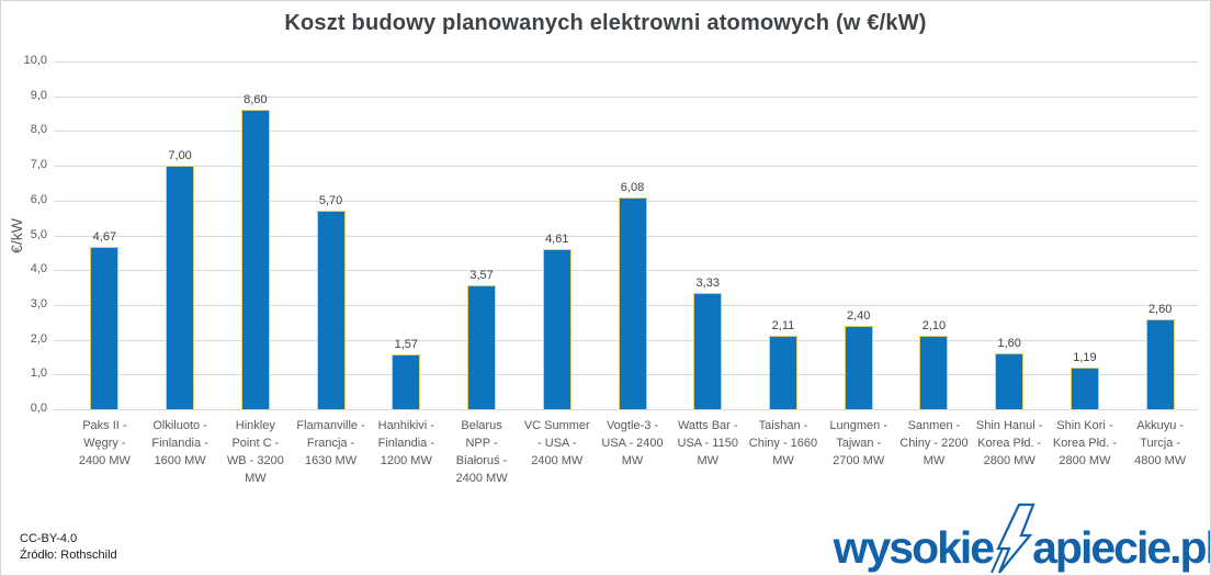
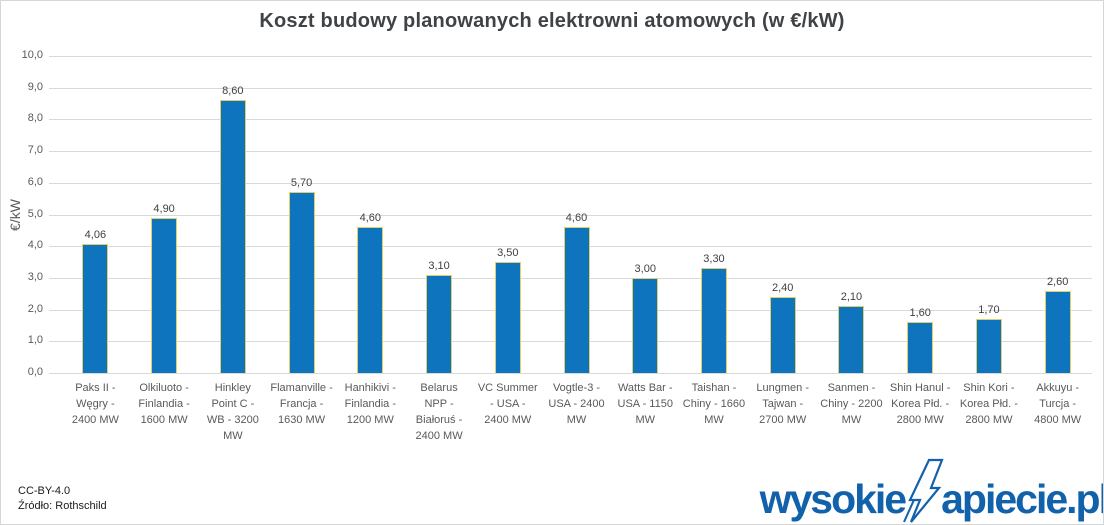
Paks II - Węgry - 2400 MW: 4,67 -> 4,06
Olkiluoto - Finlandia - 1600 MW: 7,00 -> 4,90
Hanhikivi - Finlandia - 1200 MW: 1,57 -> 4,60
Belarus NPP - Białoruś - 2400 MW: 3,57 -> 3,10
VC Summer - USA - 2400 MW: 4,61 -> 3,50
Vogtle-3 - USA - 2400 MW: 6,08 -> 4,60
Watts Bar - USA - 1150 MW: 3,33 -> 3,00
Taishan - Chiny - 1660 MW: 2,11 -> 3,30
Shin Kori - Korea Płd. - 2800 MW: 1,19 -> 1,70
